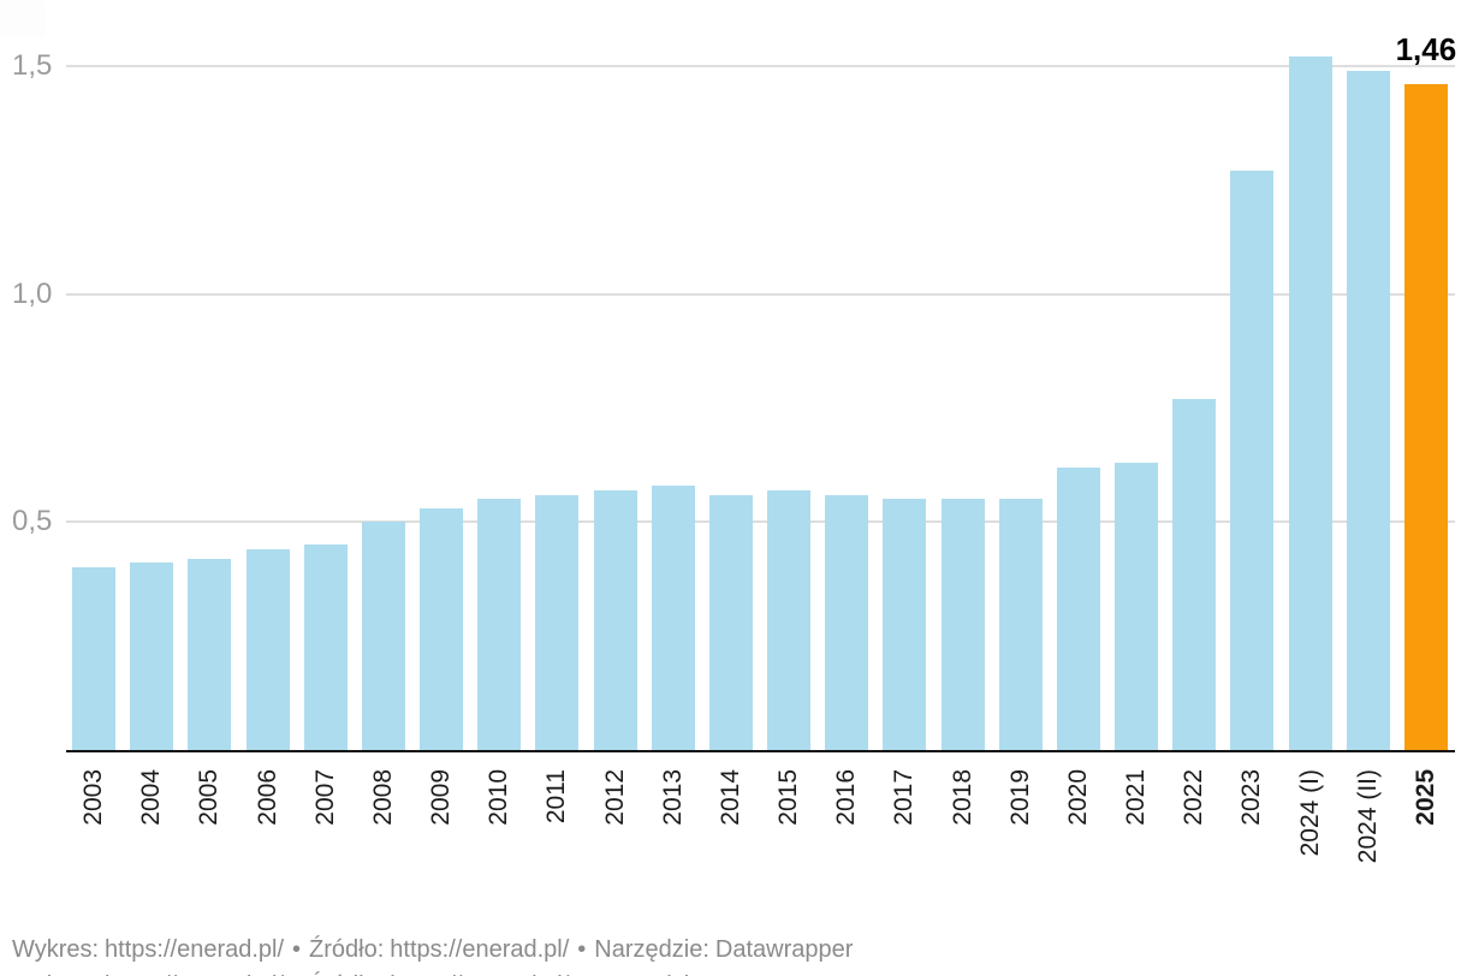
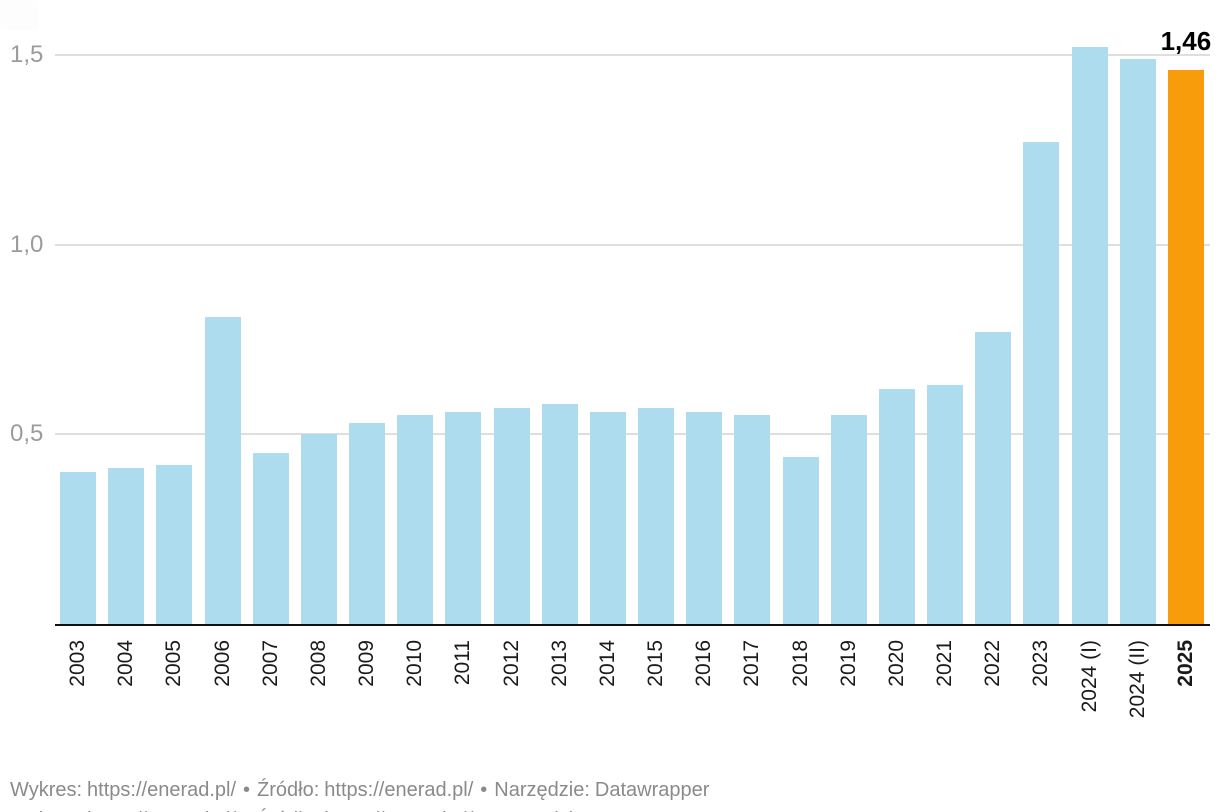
2006: 0,44 -> 0,81
2018: 0,55 -> 0,44
